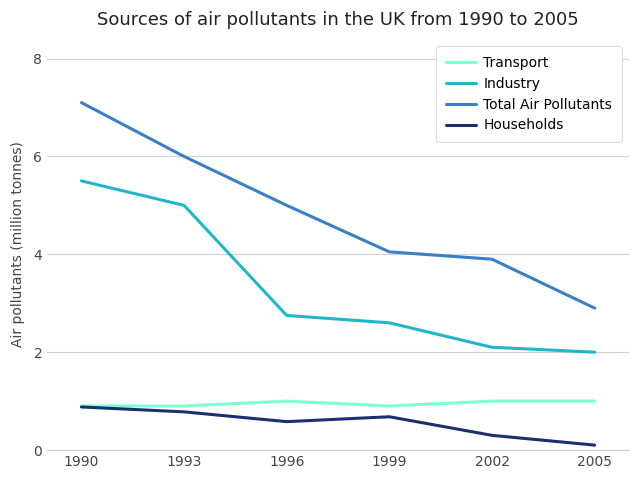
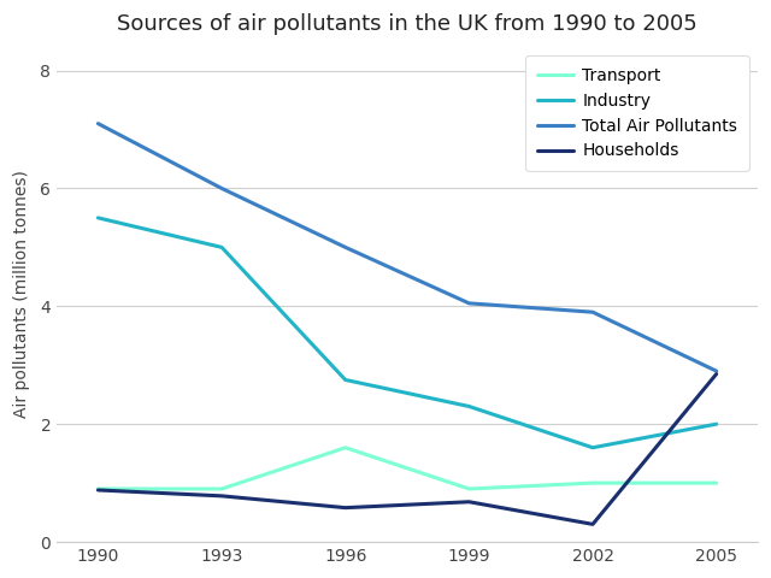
Transport/1996: 1.0 -> 1.6
Industry/1999: 2.60 -> 2.30
Industry/2002: 2.10 -> 1.60
Households/2005: 0.10 -> 2.85
